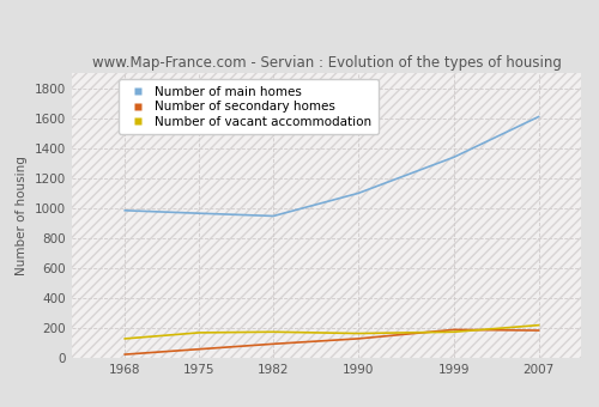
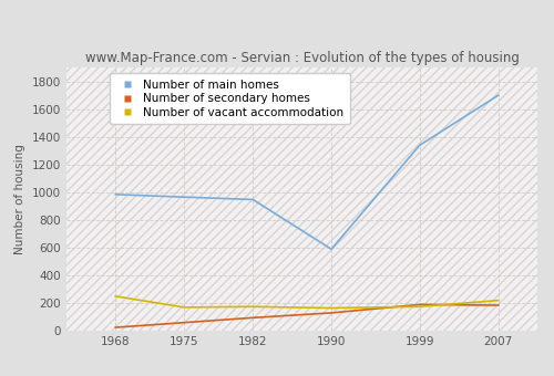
Number of vacant accommodation/1968: 130 -> 250
Number of main homes/1990: 1100 -> 590
Number of main homes/2007: 1610 -> 1700
